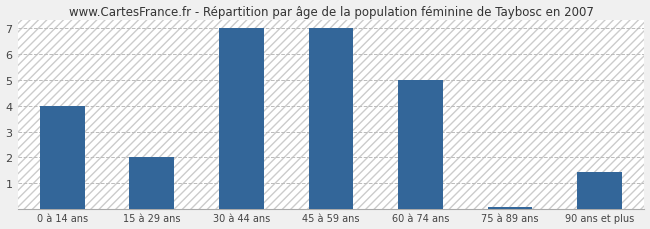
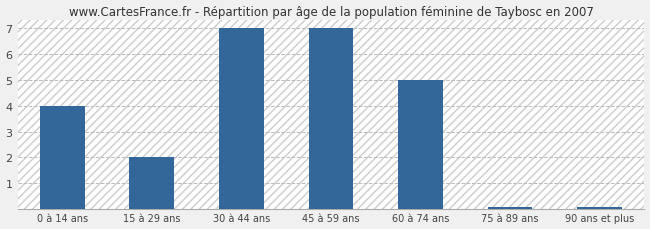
90 ans et plus: 1.45 -> 0.07
